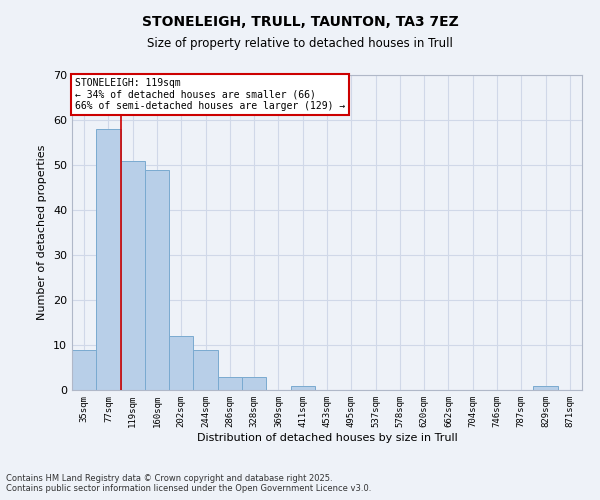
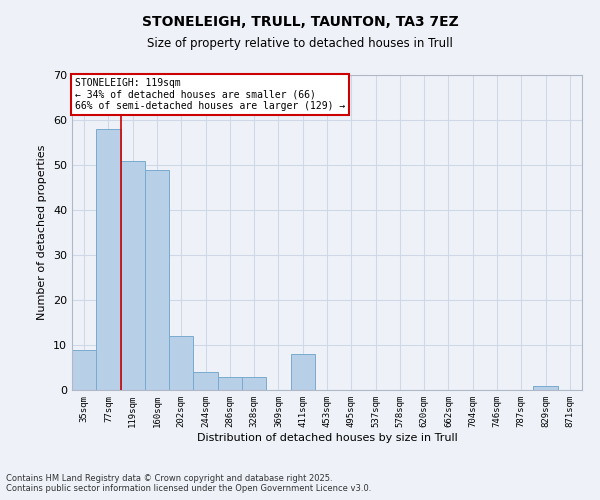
244sqm: 9 -> 4
411sqm: 1 -> 8
